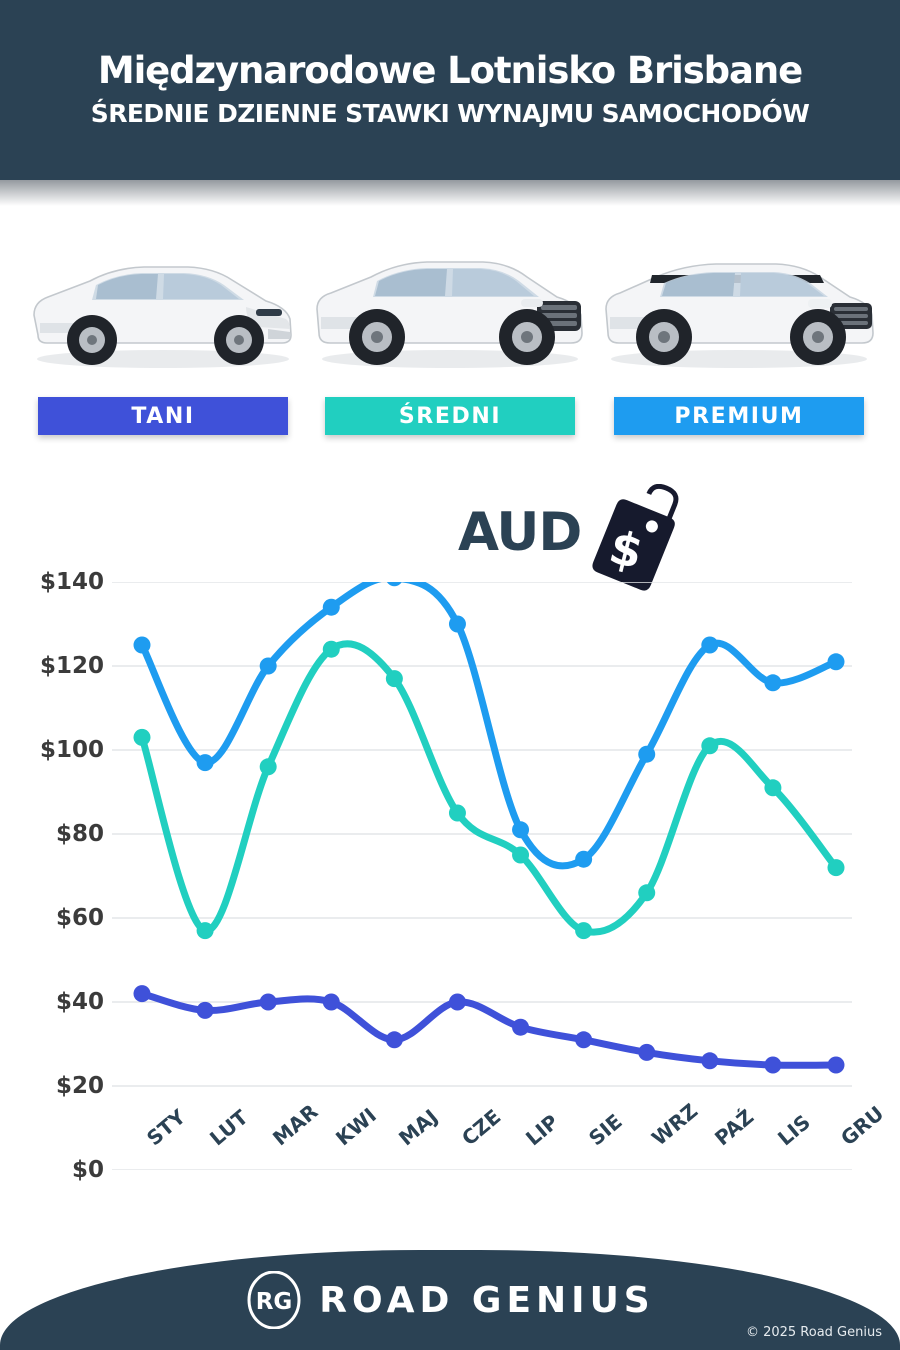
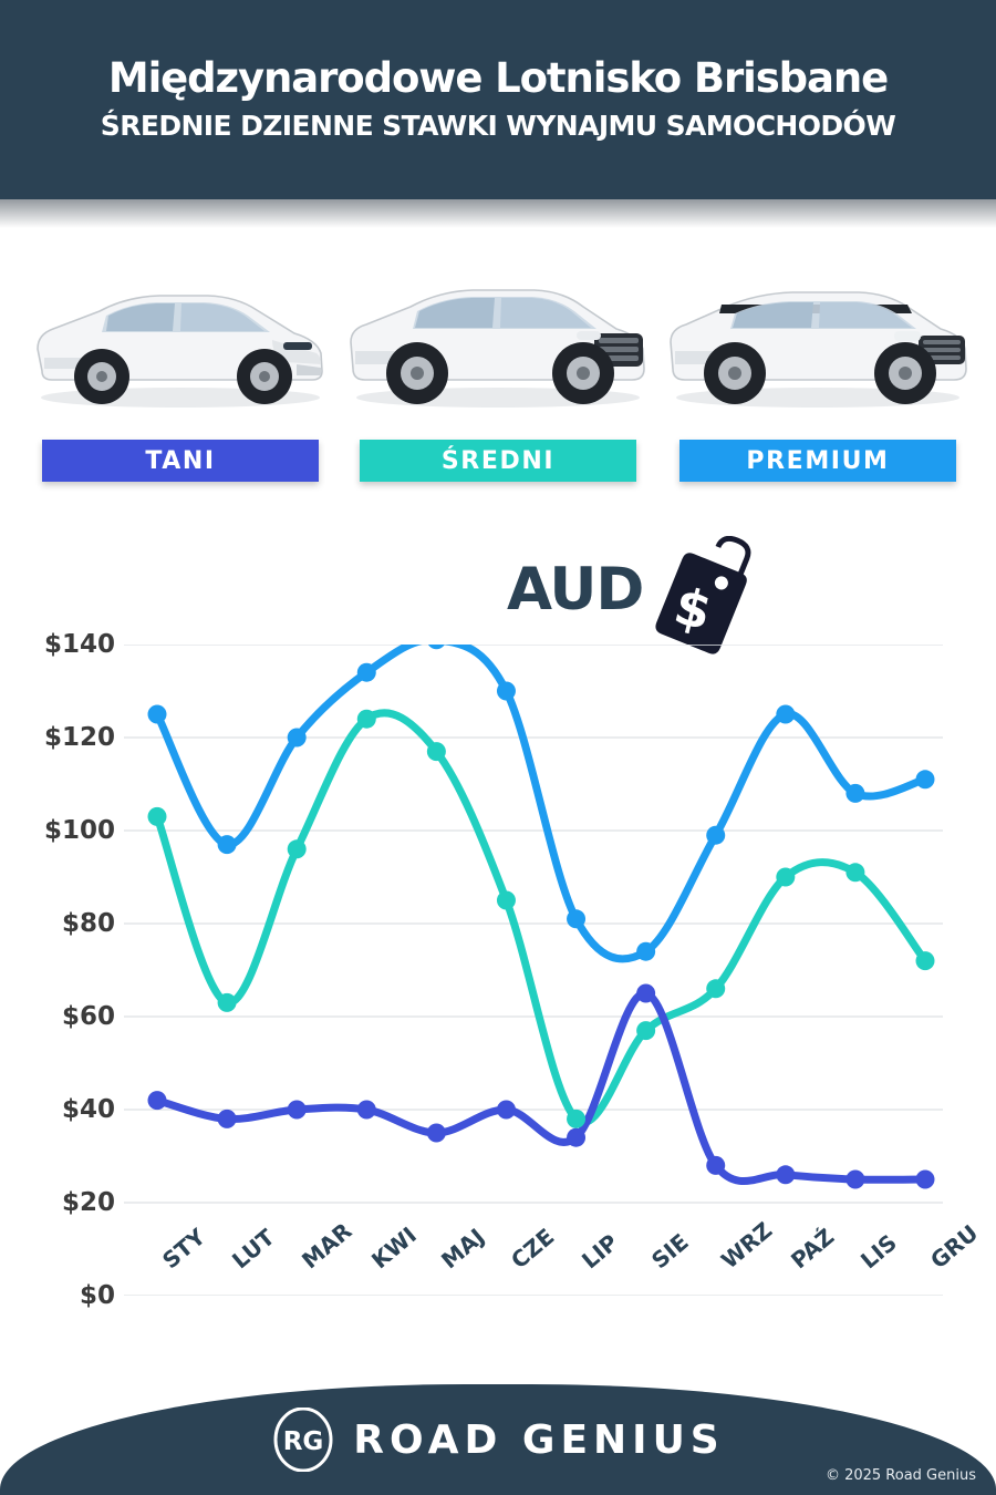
ŚREDNI/LUT: $57 -> $63
TANI/MAJ: $31 -> $35
ŚREDNI/LIP: $75 -> $38
TANI/SIE: $31 -> $65
ŚREDNI/PAŹ: $101 -> $90
PREMIUM/LIS: $116 -> $108
PREMIUM/GRU: $121 -> $111
